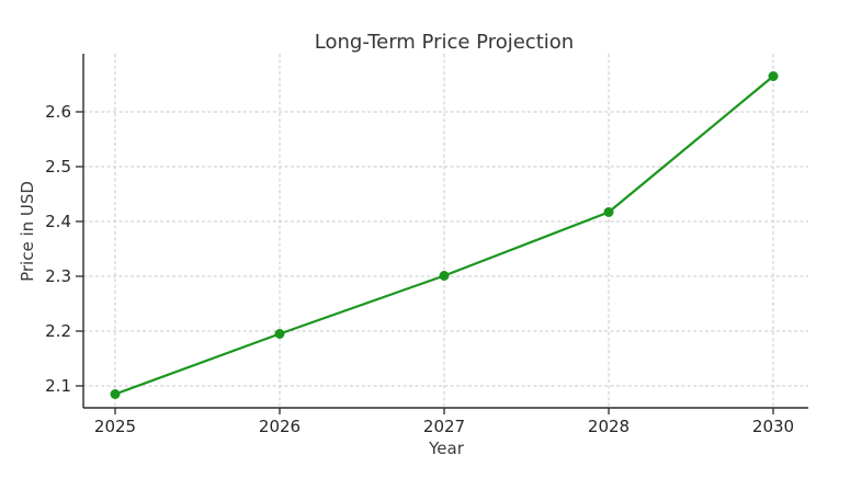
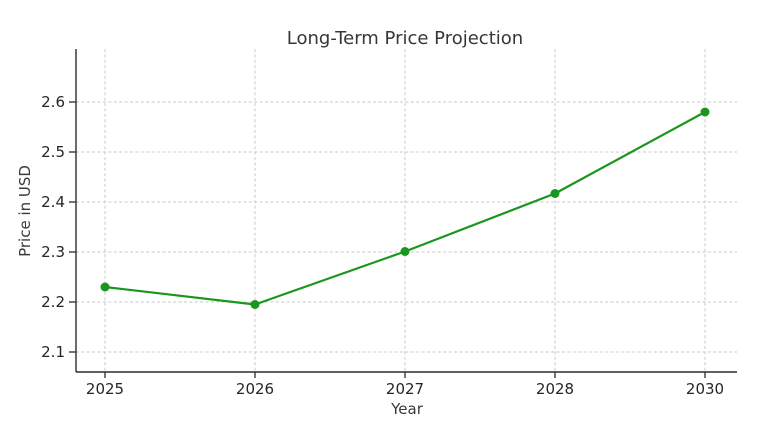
2025: 2.08 -> 2.23
2030: 2.67 -> 2.58
